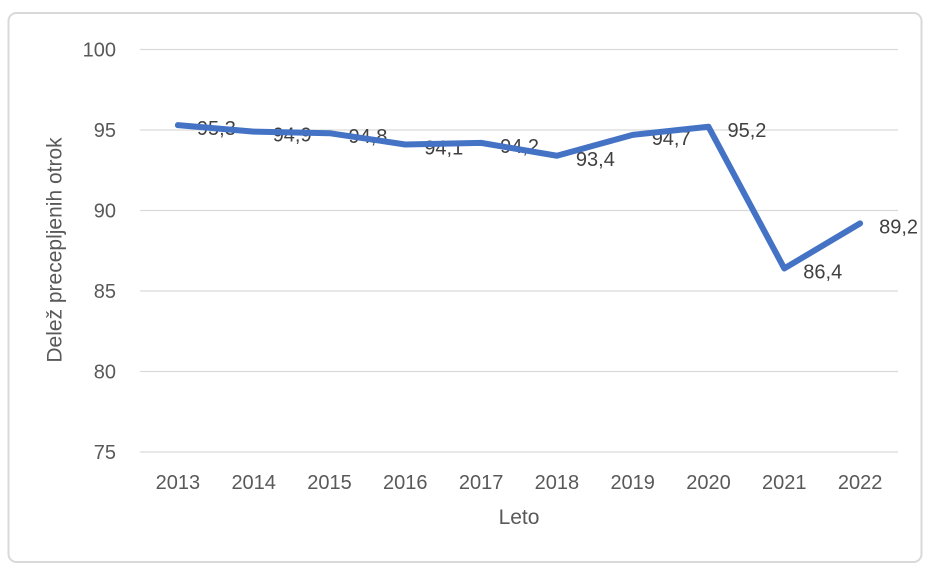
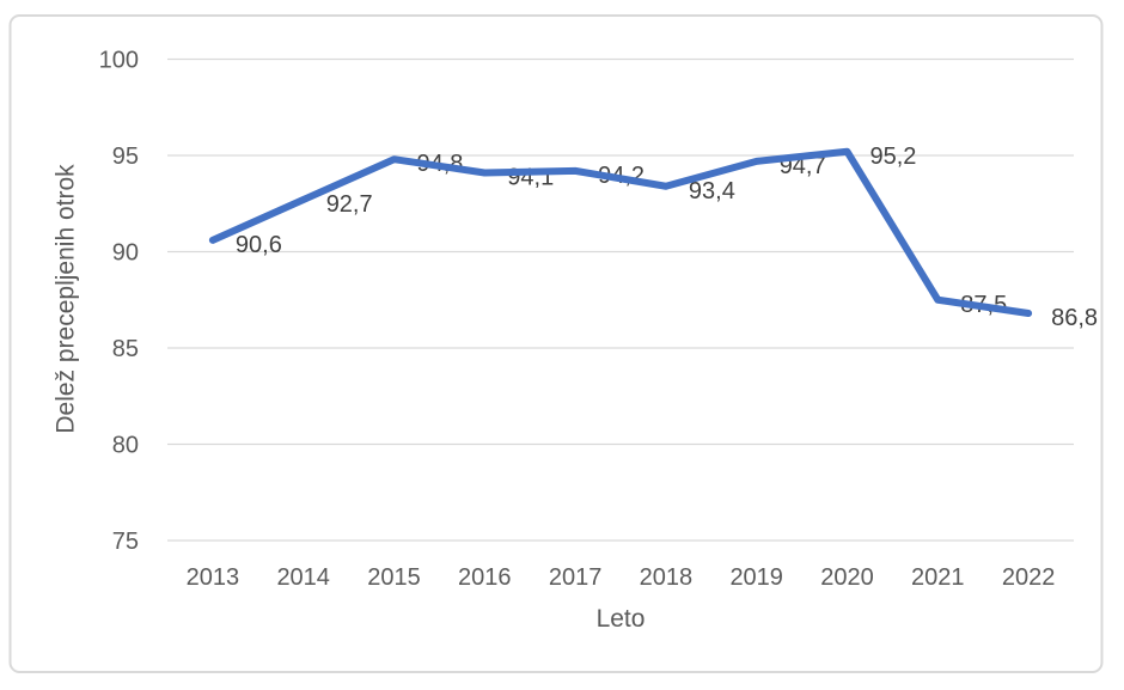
2013: 95,3 -> 90,6
2014: 94,9 -> 92,7
2021: 86,4 -> 87,5
2022: 89,2 -> 86,8
